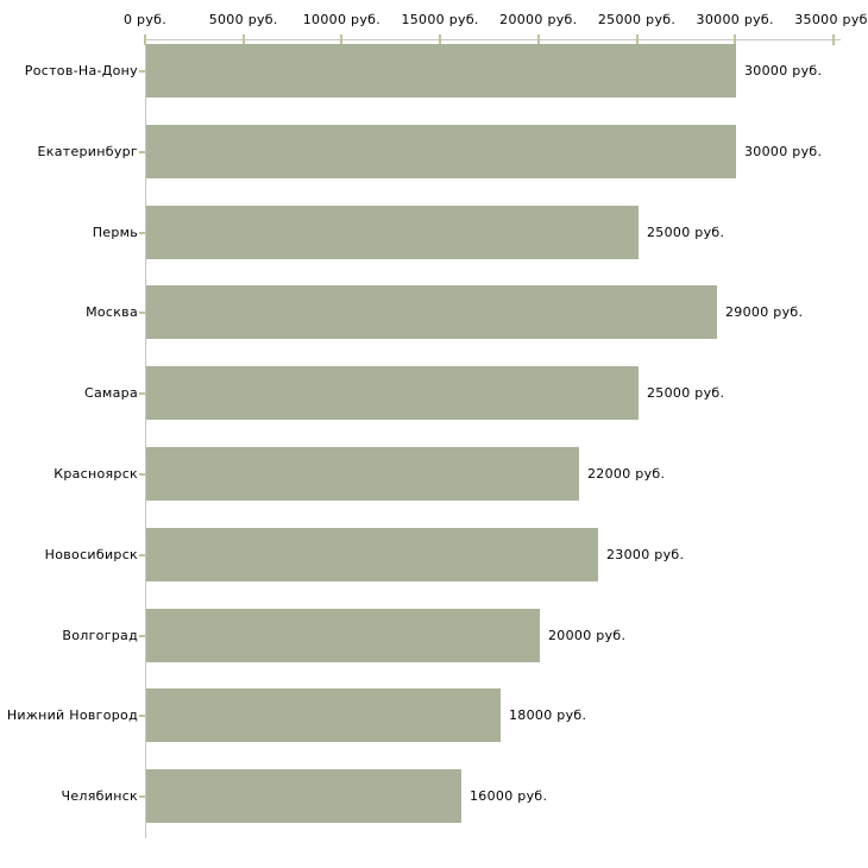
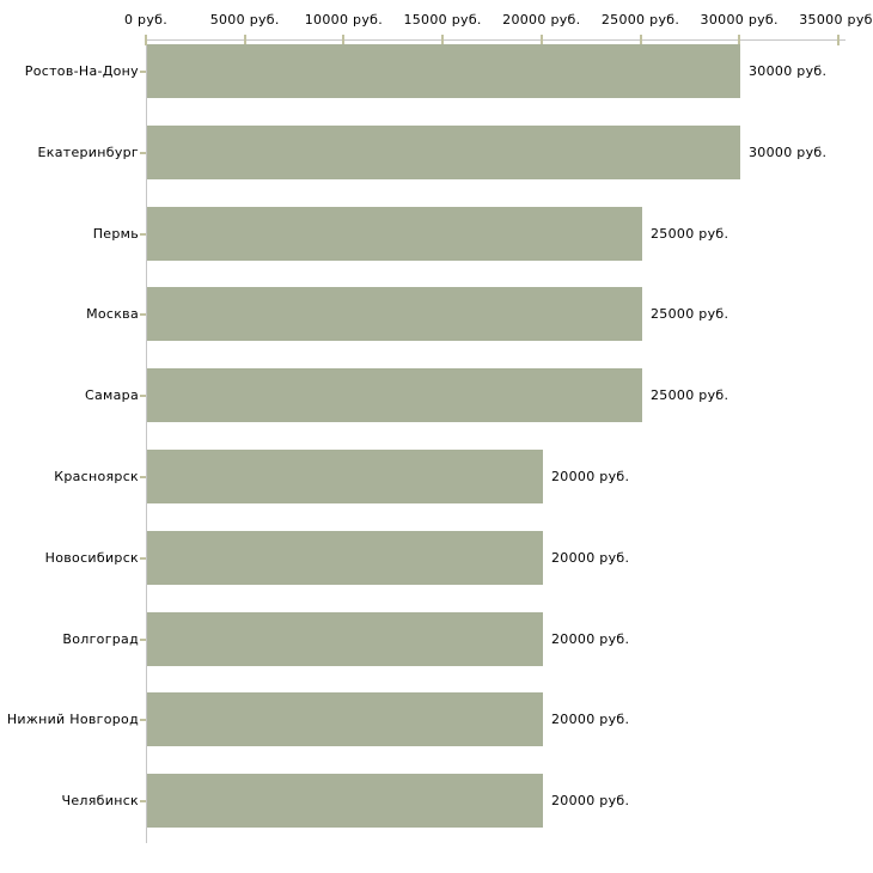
Москва: 29000 -> 25000
Красноярск: 22000 -> 20000
Новосибирск: 23000 -> 20000
Нижний Новгород: 18000 -> 20000
Челябинск: 16000 -> 20000
